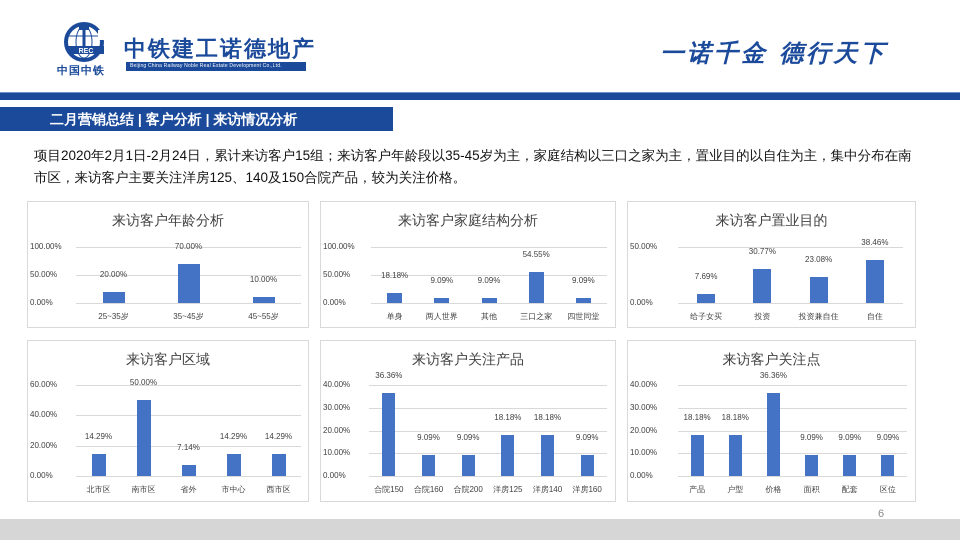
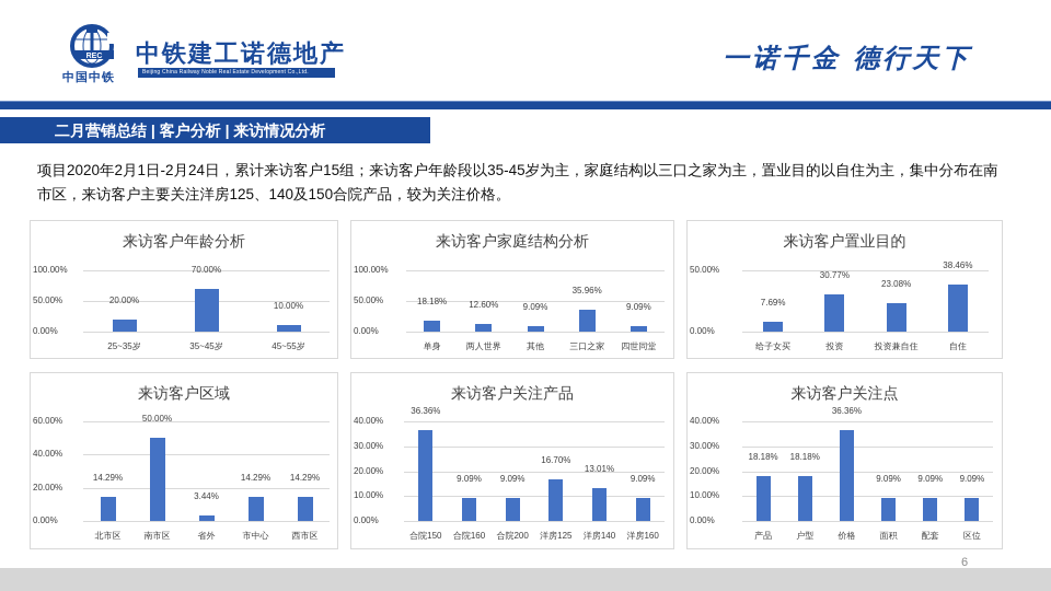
来访客户家庭结构分析/两人世界: 9.09% -> 12.60%
来访客户家庭结构分析/三口之家: 54.55% -> 35.96%
来访客户区域/省外: 7.14% -> 3.44%
来访客户关注产品/洋房125: 18.18% -> 16.70%
来访客户关注产品/洋房140: 18.18% -> 13.01%
